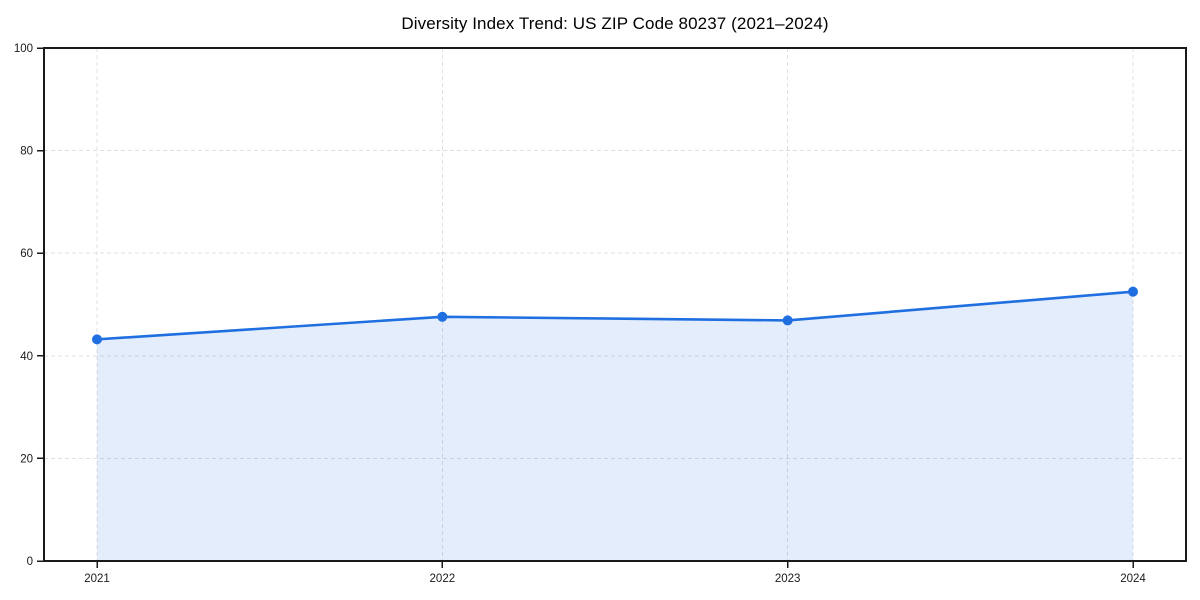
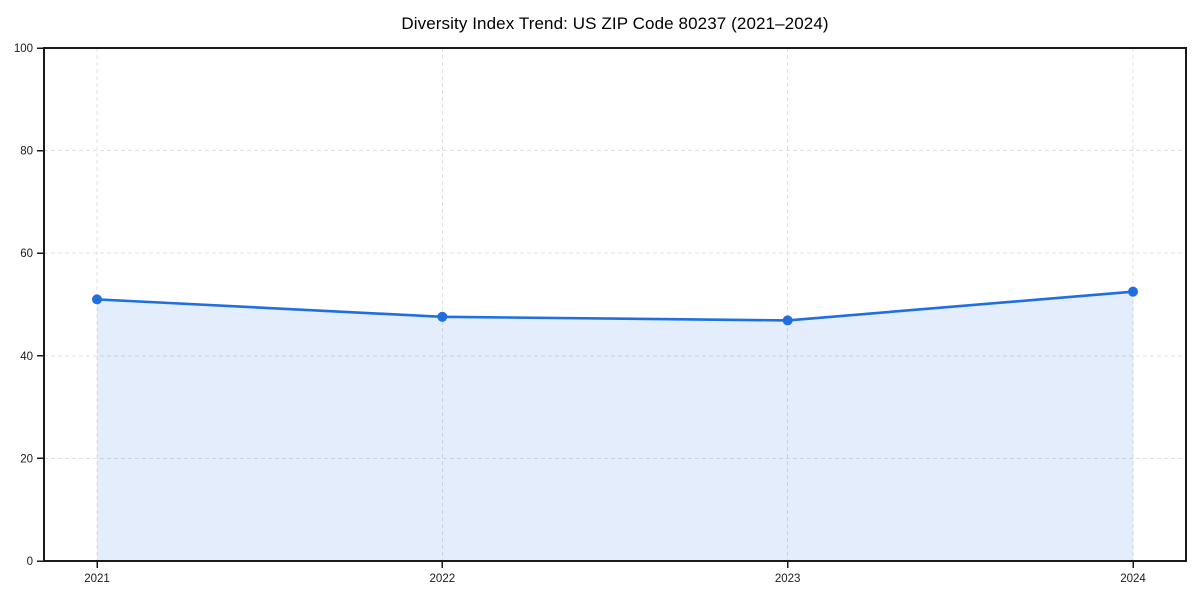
2021: 43 -> 51
